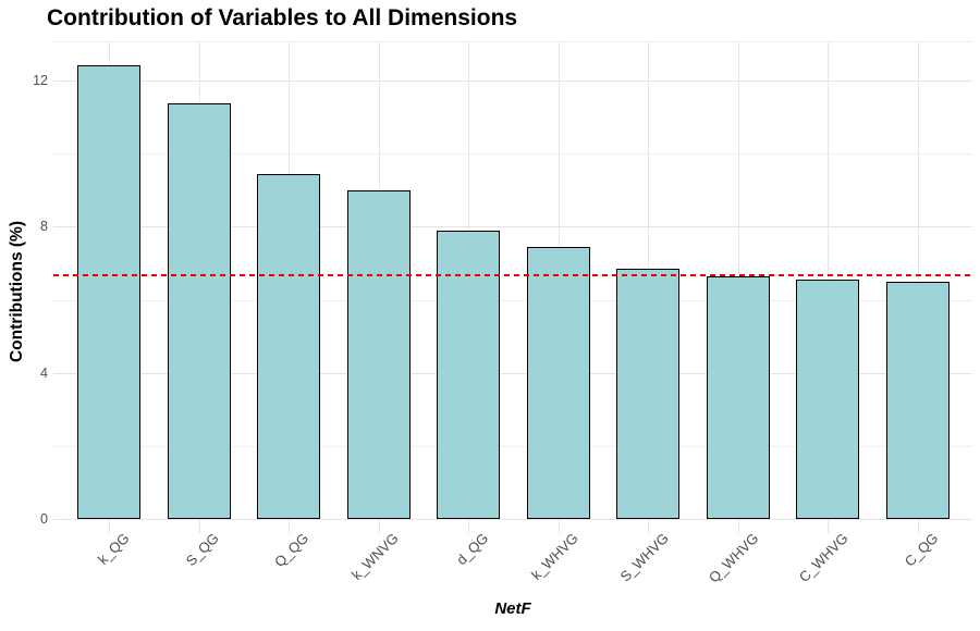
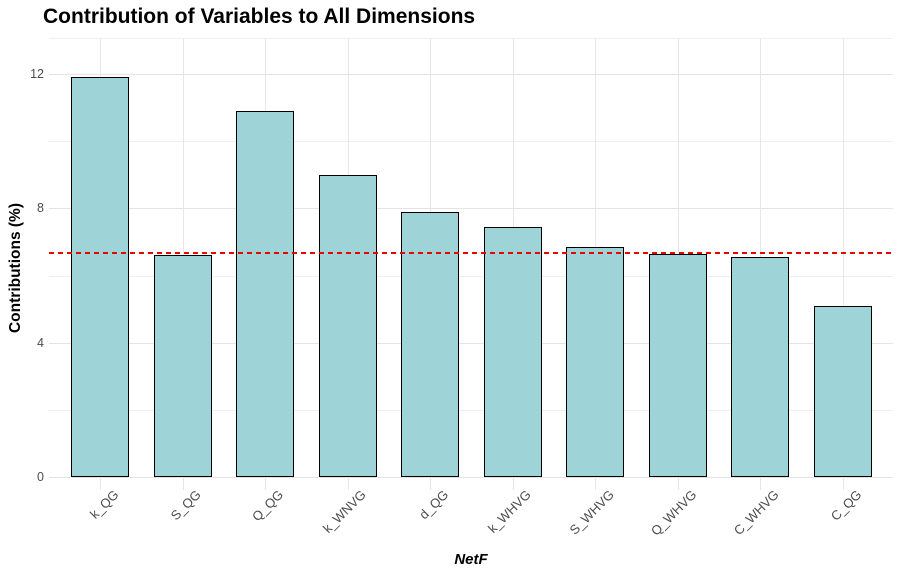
k_QG: 12.4 -> 11.9
S_QG: 11.4 -> 6.6
Q_QG: 9.4 -> 10.9
C_QG: 6.5 -> 5.1
